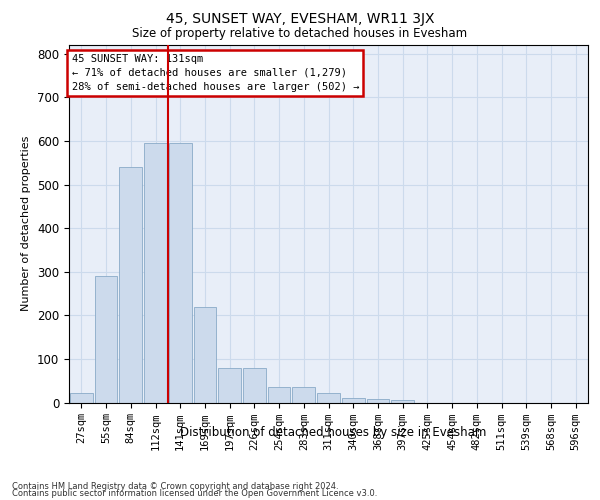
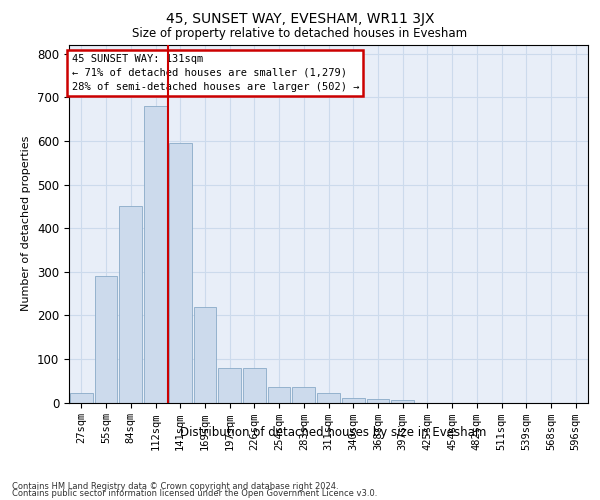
84sqm: 540 -> 450
112sqm: 595 -> 680
